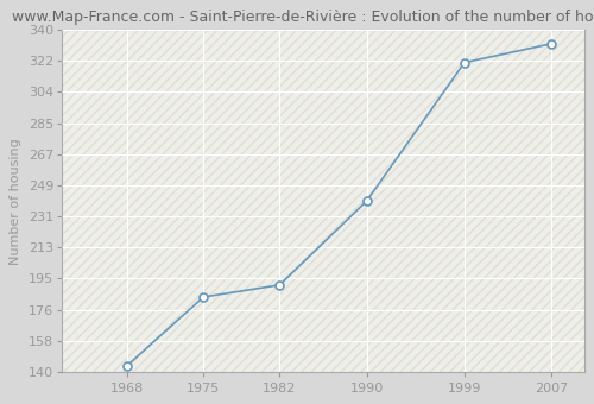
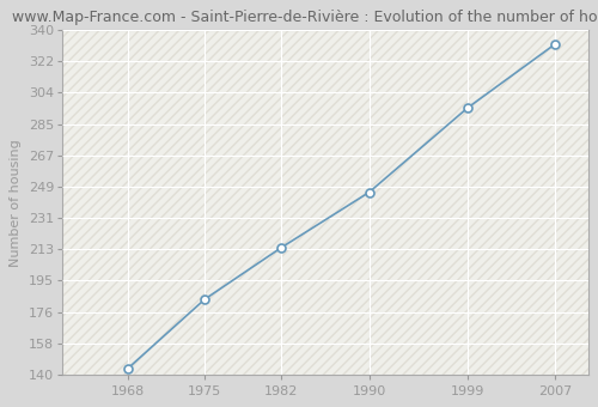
1982: 191 -> 214
1990: 240 -> 246
1999: 321 -> 295
